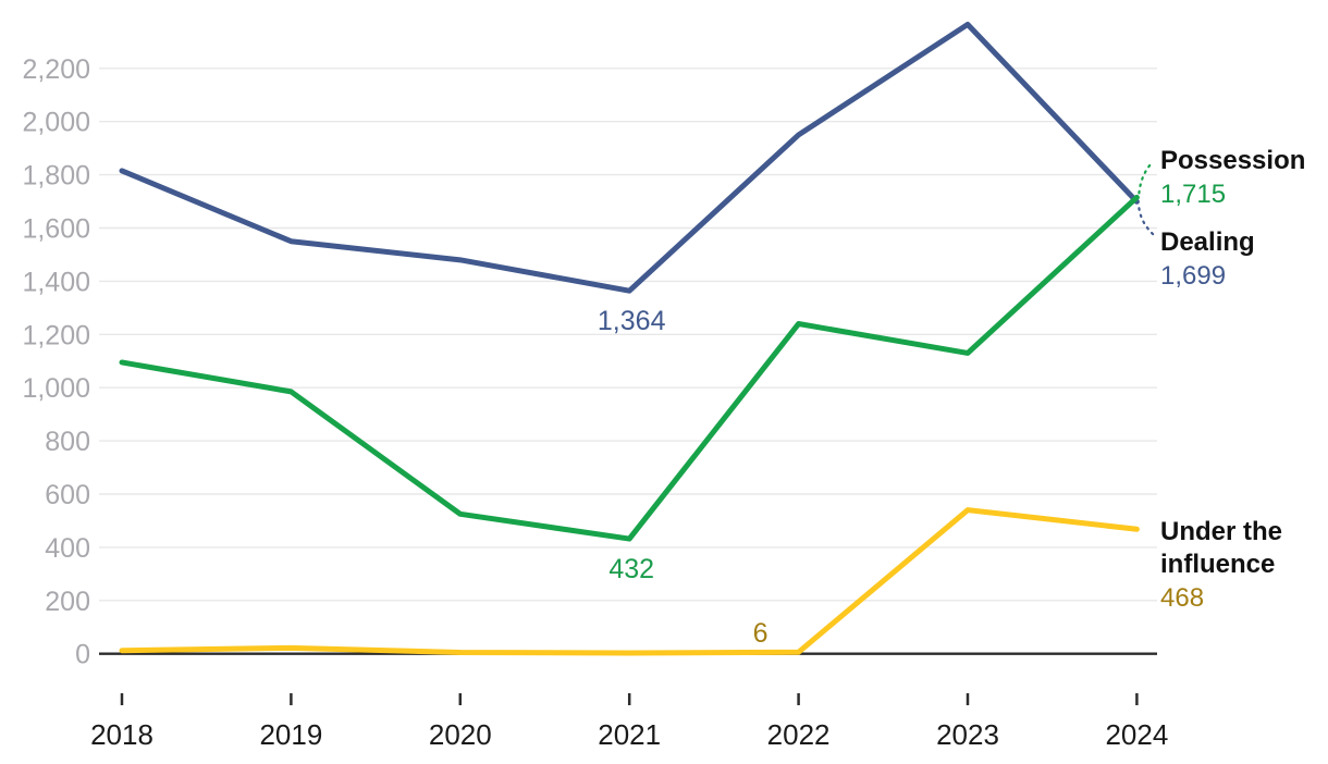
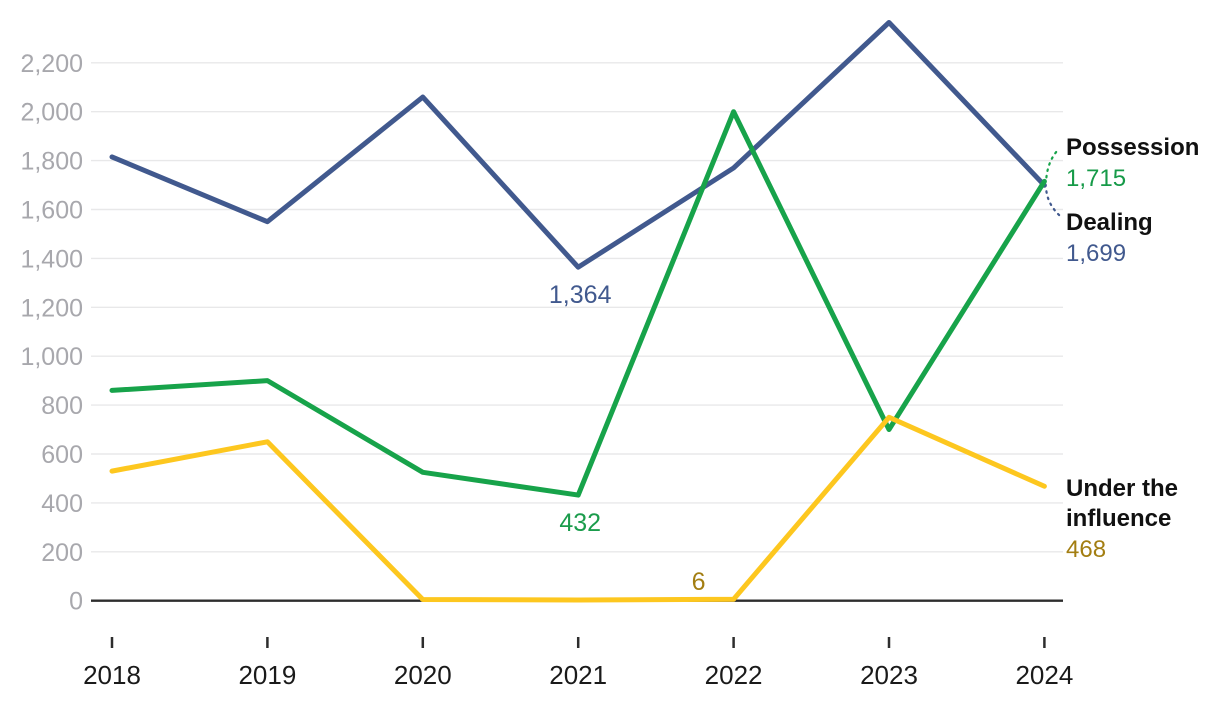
Possession/2018: 1100 -> 860
Under the influence/2018: 10 -> 530
Possession/2019: 980 -> 900
Under the influence/2019: 20 -> 650
Dealing/2020: 1480 -> 2060
Dealing/2022: 1950 -> 1770
Possession/2022: 1240 -> 2000
Possession/2023: 1130 -> 700
Under the influence/2023: 540 -> 750
